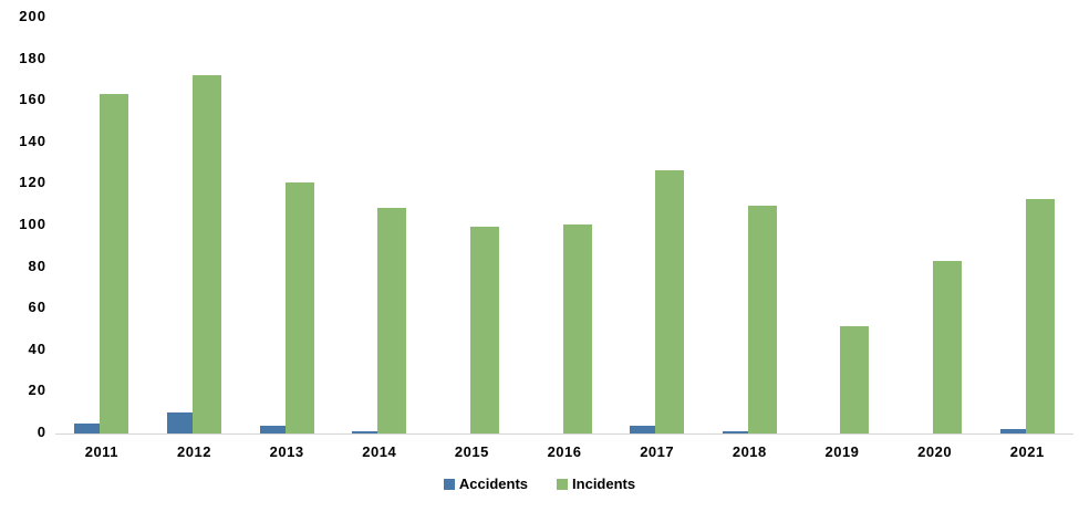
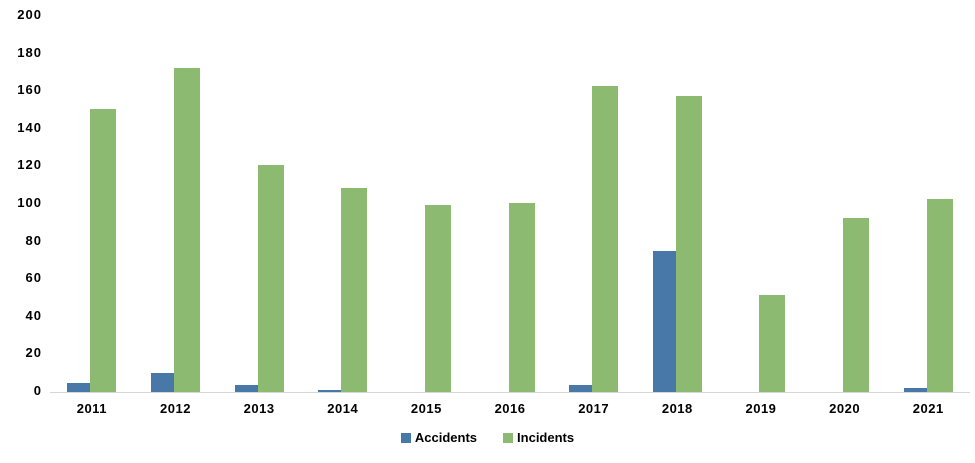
Incidents/2011: 164 -> 151
Incidents/2017: 127 -> 163
Accidents/2018: 1 -> 75
Incidents/2018: 110 -> 158
Incidents/2020: 83 -> 93
Incidents/2021: 113 -> 103
